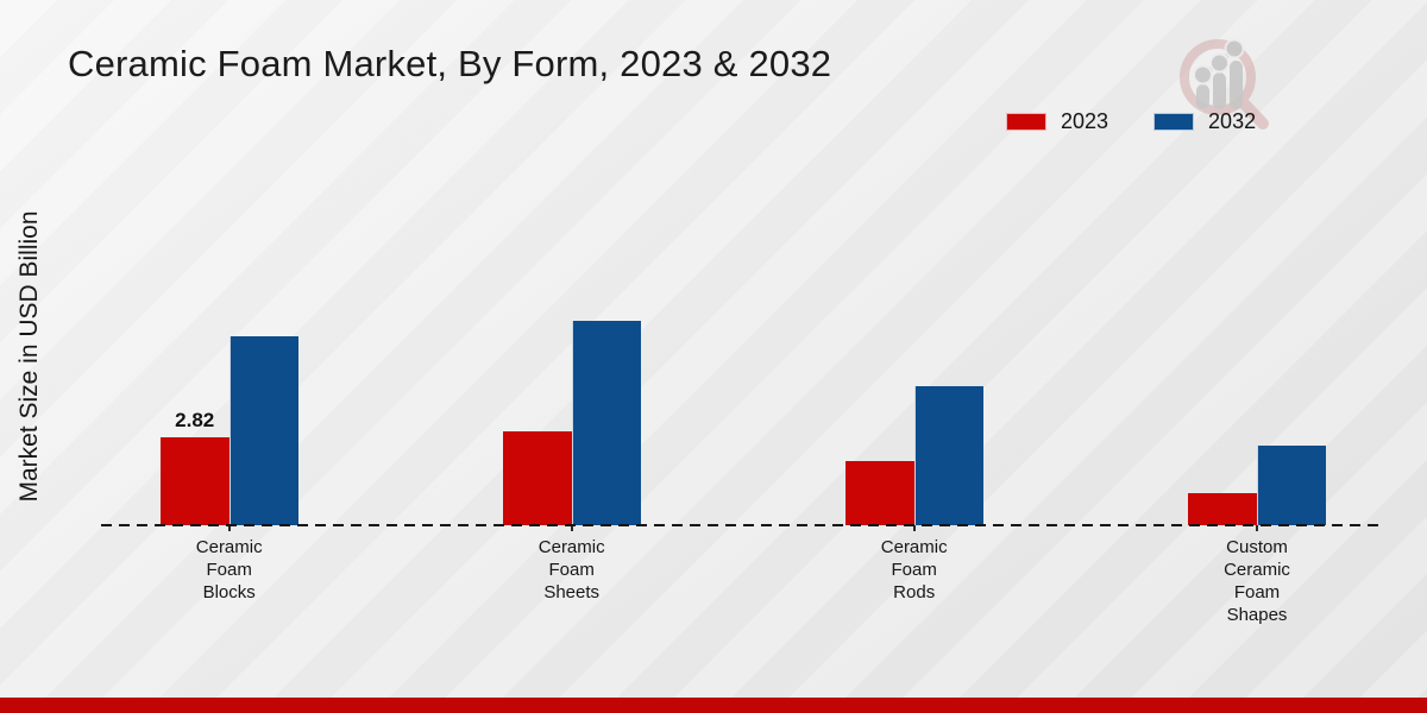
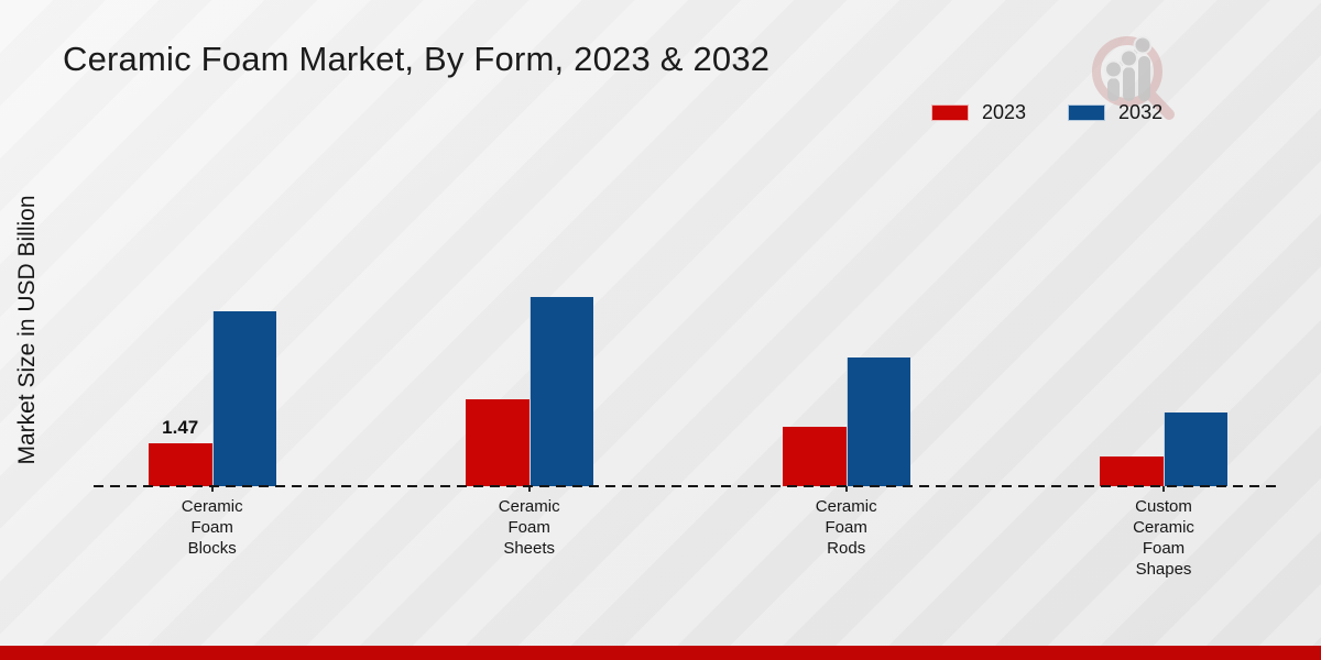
2023/Ceramic Foam Blocks: 2.82 -> 1.47
